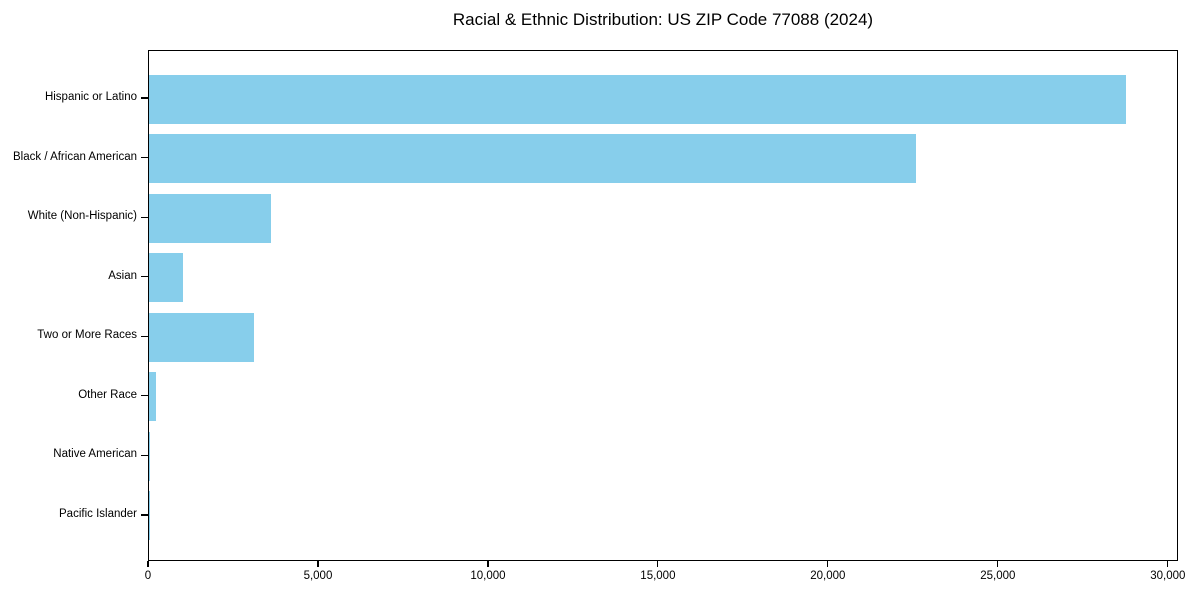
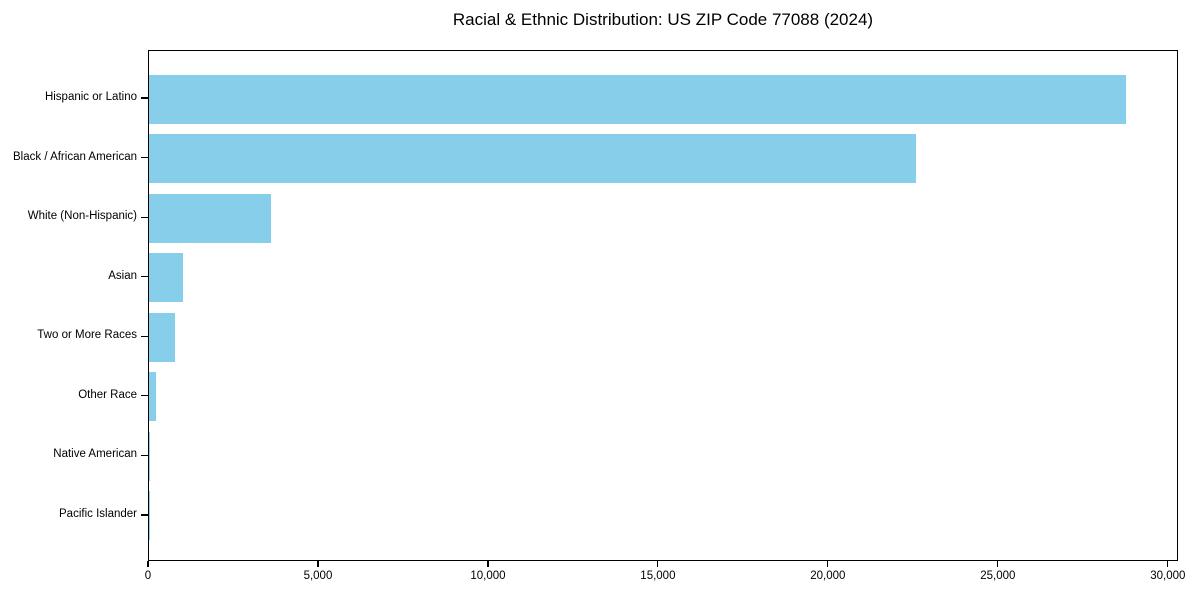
Two or More Races: 3100 -> 800
